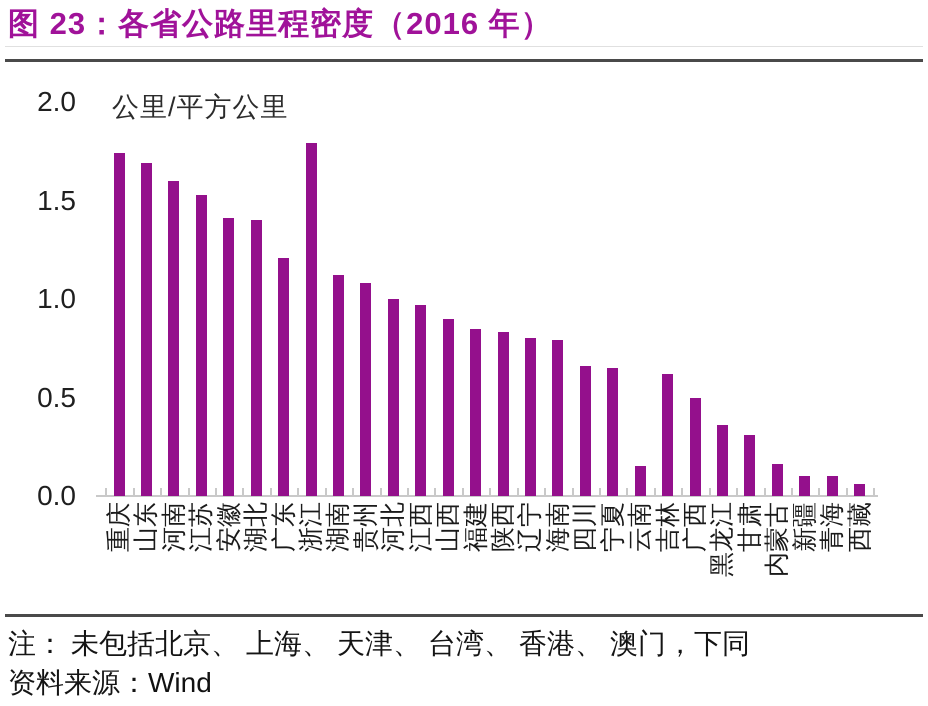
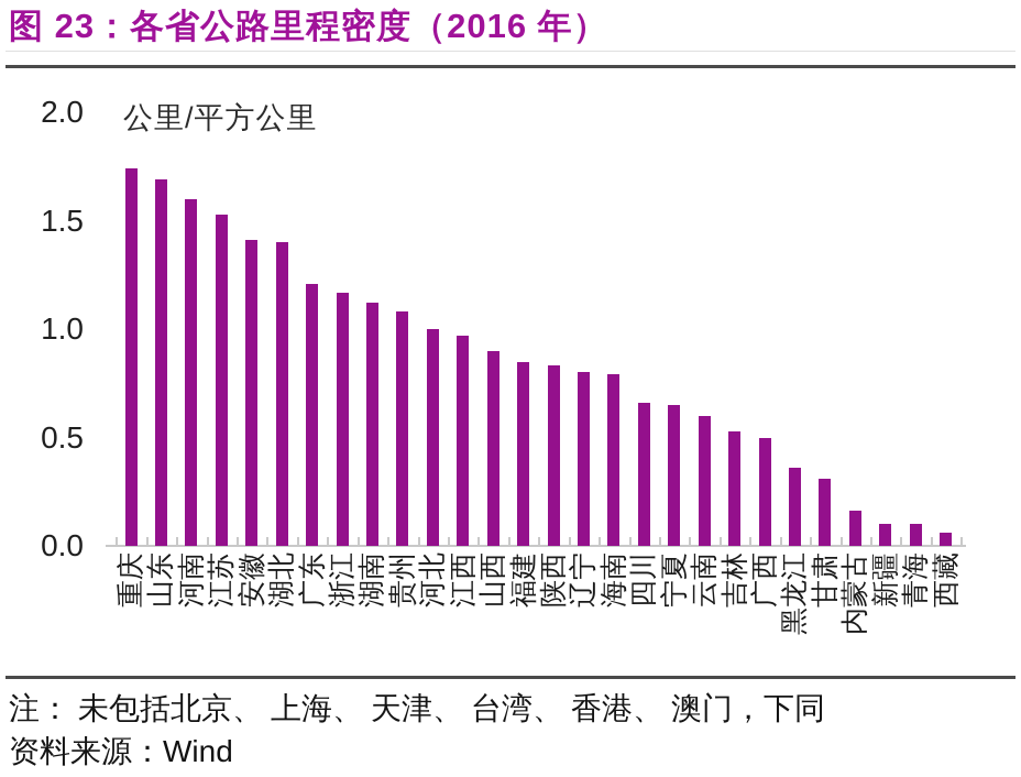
浙江: 1.79 -> 1.17
云南: 0.15 -> 0.60
吉林: 0.62 -> 0.53
